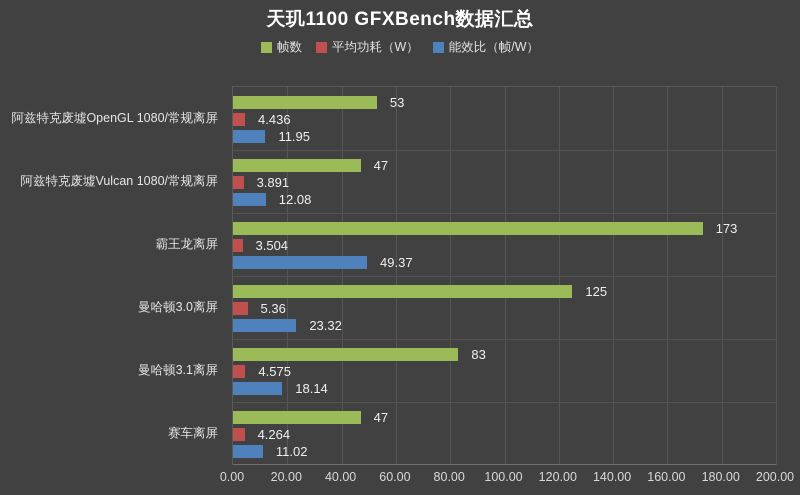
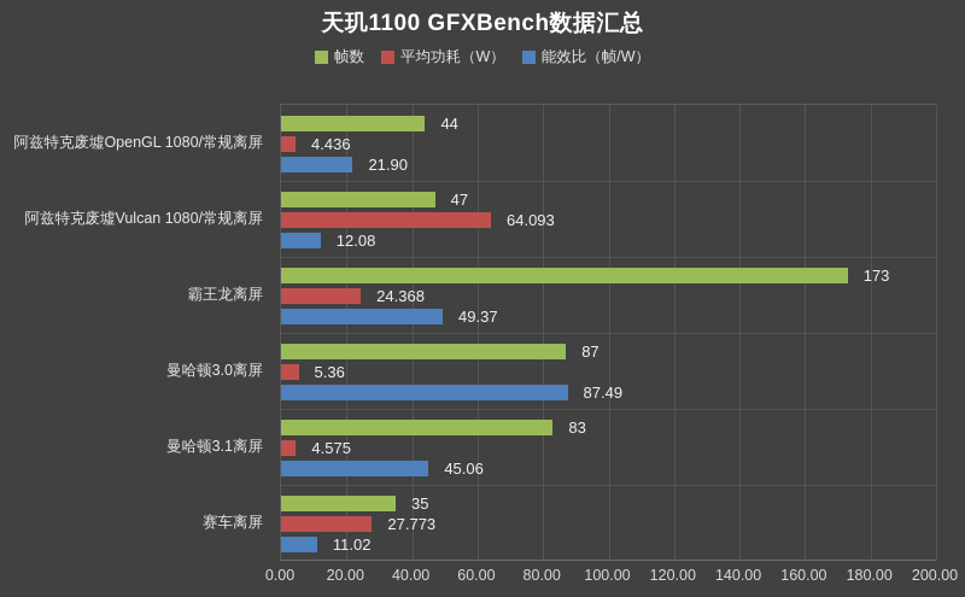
帧数/阿兹特克废墟OpenGL 1080/常规离屏: 53 -> 44
能效比（帧/W）/阿兹特克废墟OpenGL 1080/常规离屏: 11.95 -> 21.90
平均功耗（W）/阿兹特克废墟Vulcan 1080/常规离屏: 3.891 -> 64.093
平均功耗（W）/霸王龙离屏: 3.504 -> 24.368
帧数/曼哈顿3.0离屏: 125 -> 87
能效比（帧/W）/曼哈顿3.0离屏: 23.32 -> 87.49
能效比（帧/W）/曼哈顿3.1离屏: 18.14 -> 45.06
帧数/赛车离屏: 47 -> 35
平均功耗（W）/赛车离屏: 4.264 -> 27.773
